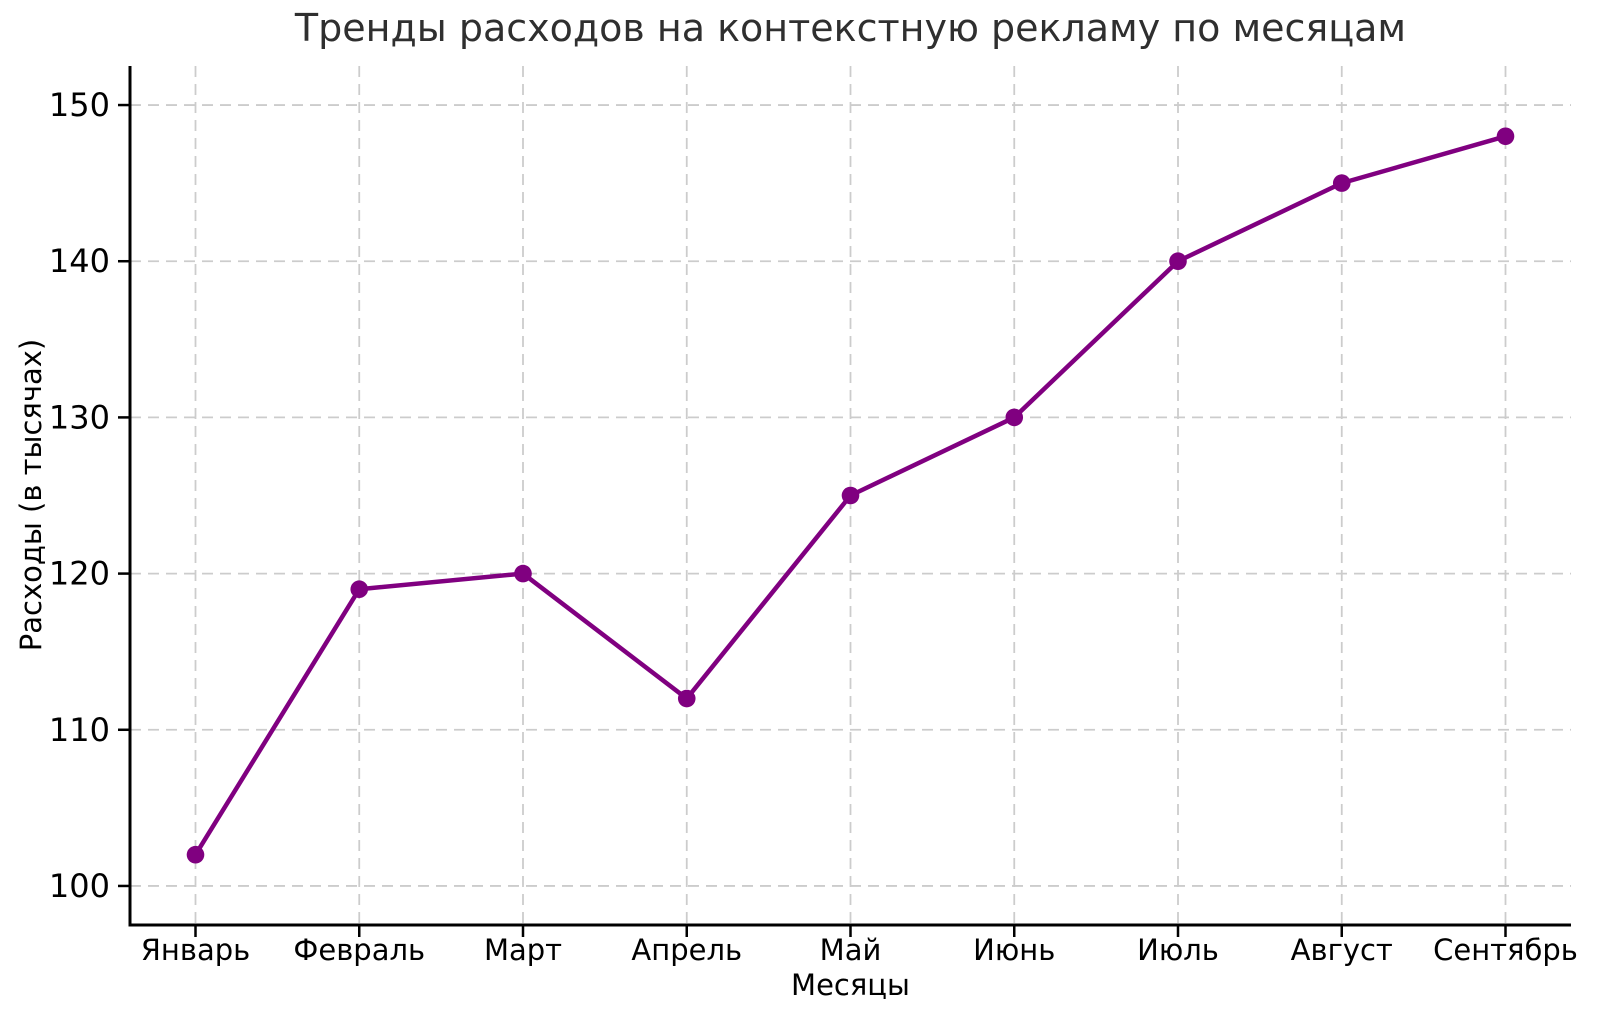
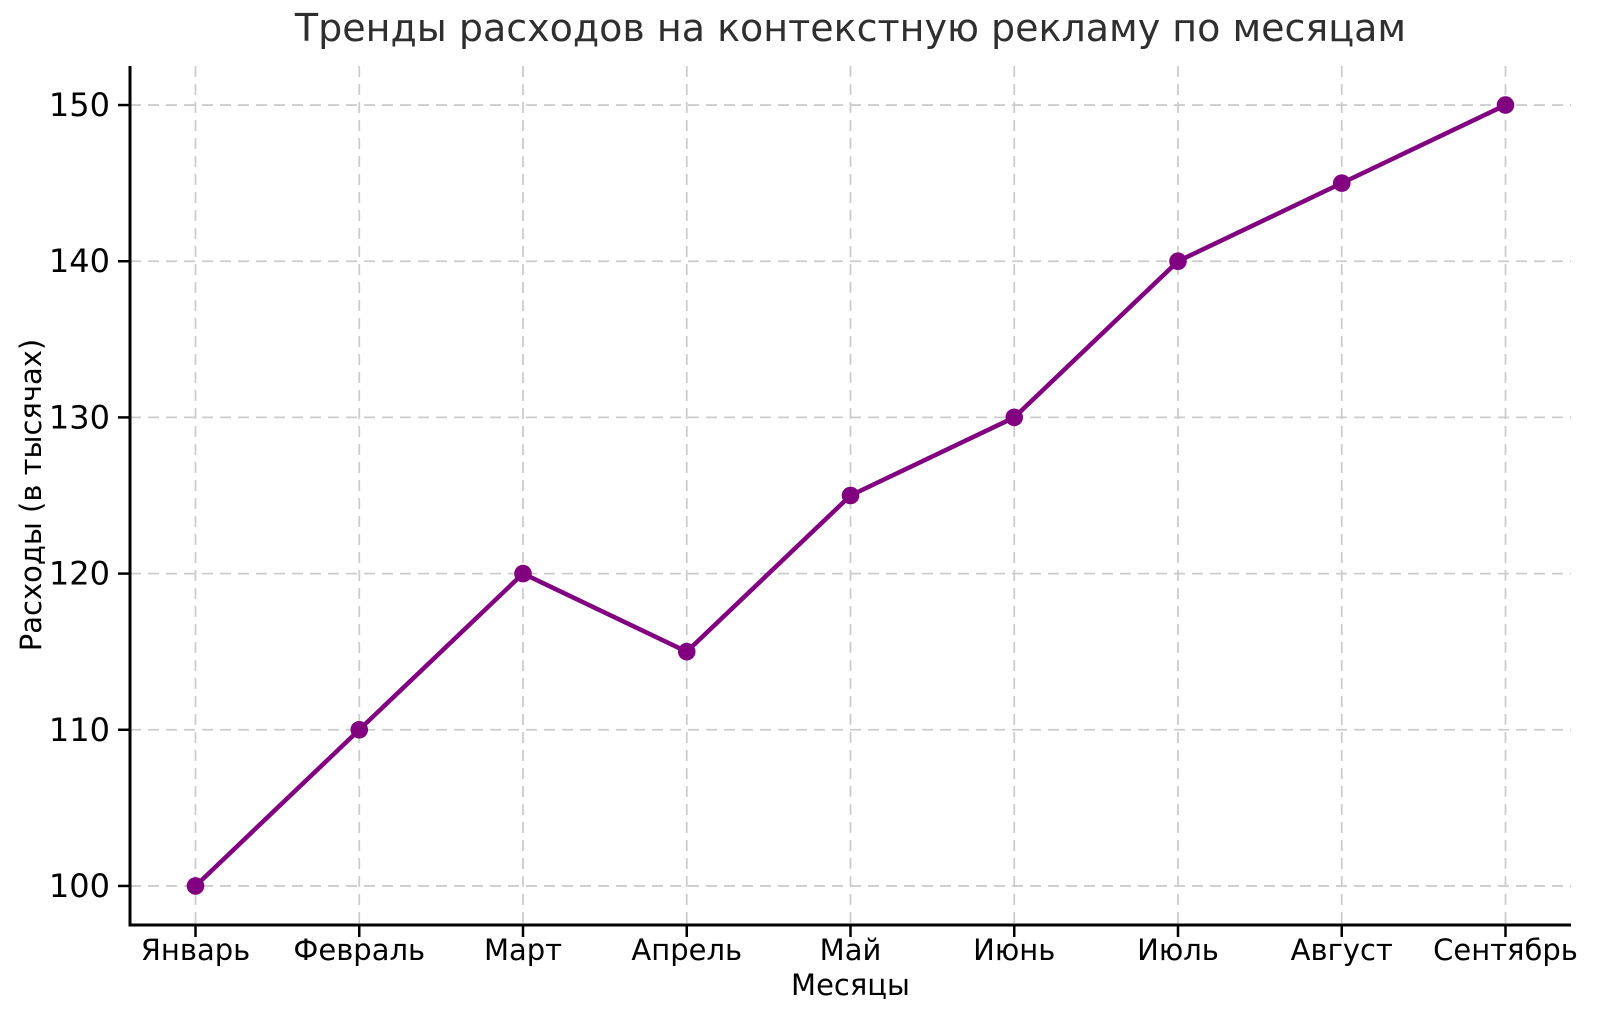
Январь: 102 -> 100
Февраль: 119 -> 110
Апрель: 112 -> 115
Сентябрь: 148 -> 150
